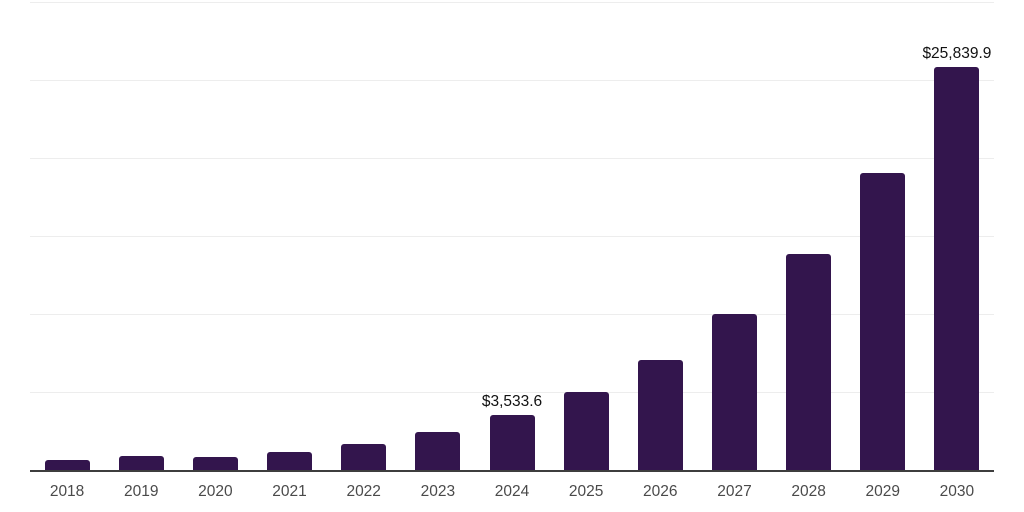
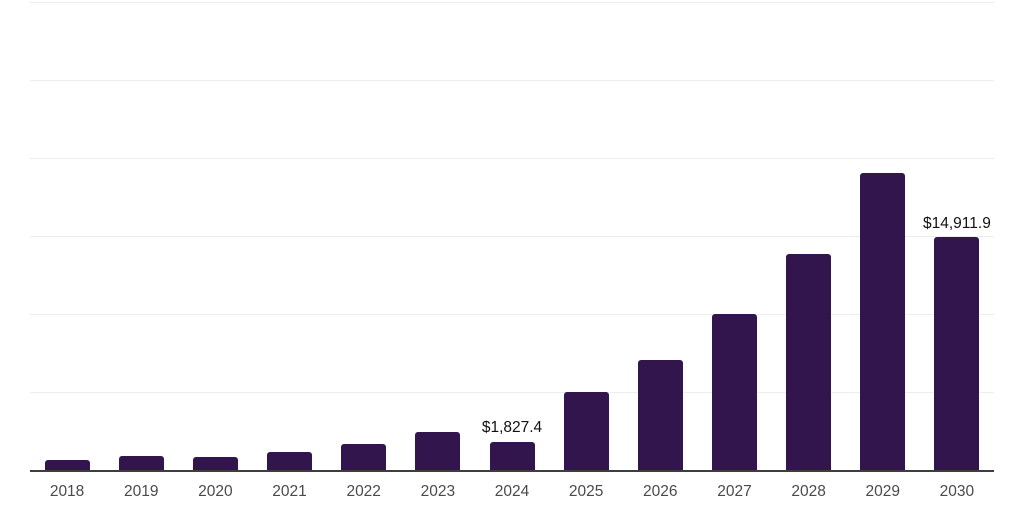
2024: $3,533.6 -> $1,827.4
2030: $25,839.9 -> $14,911.9
